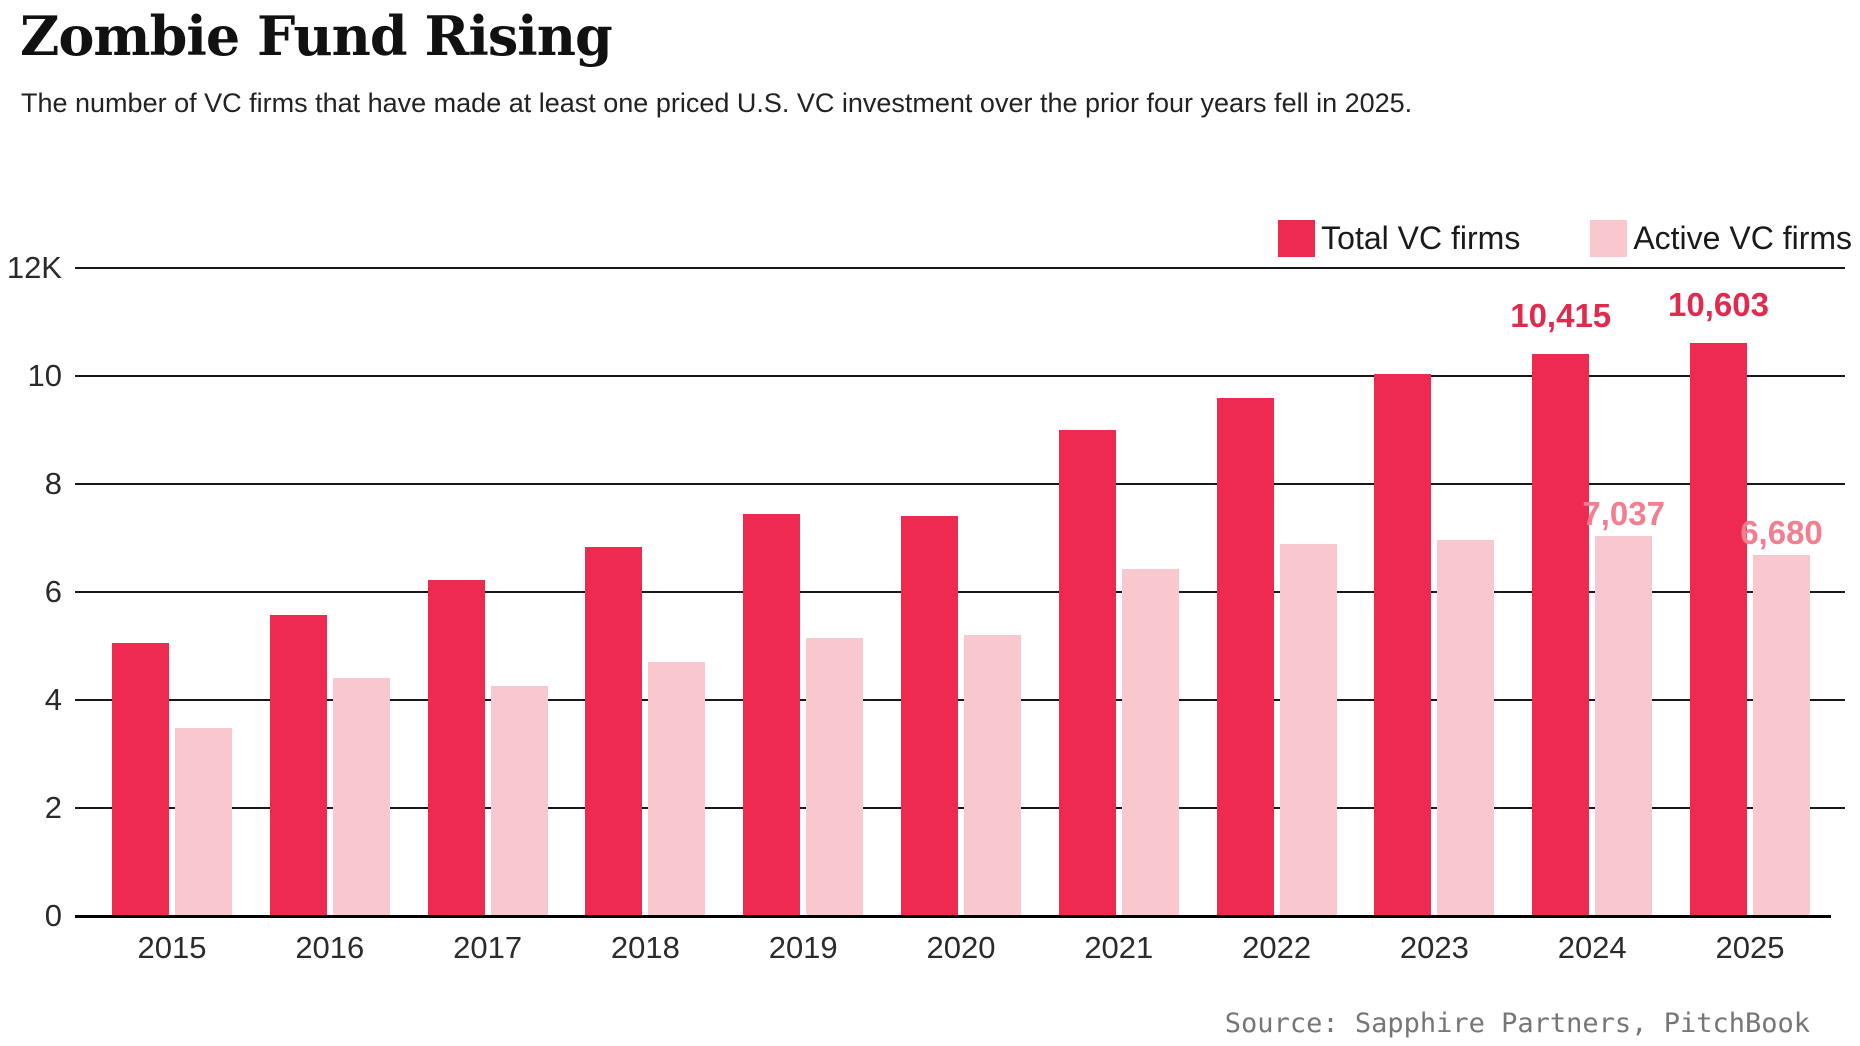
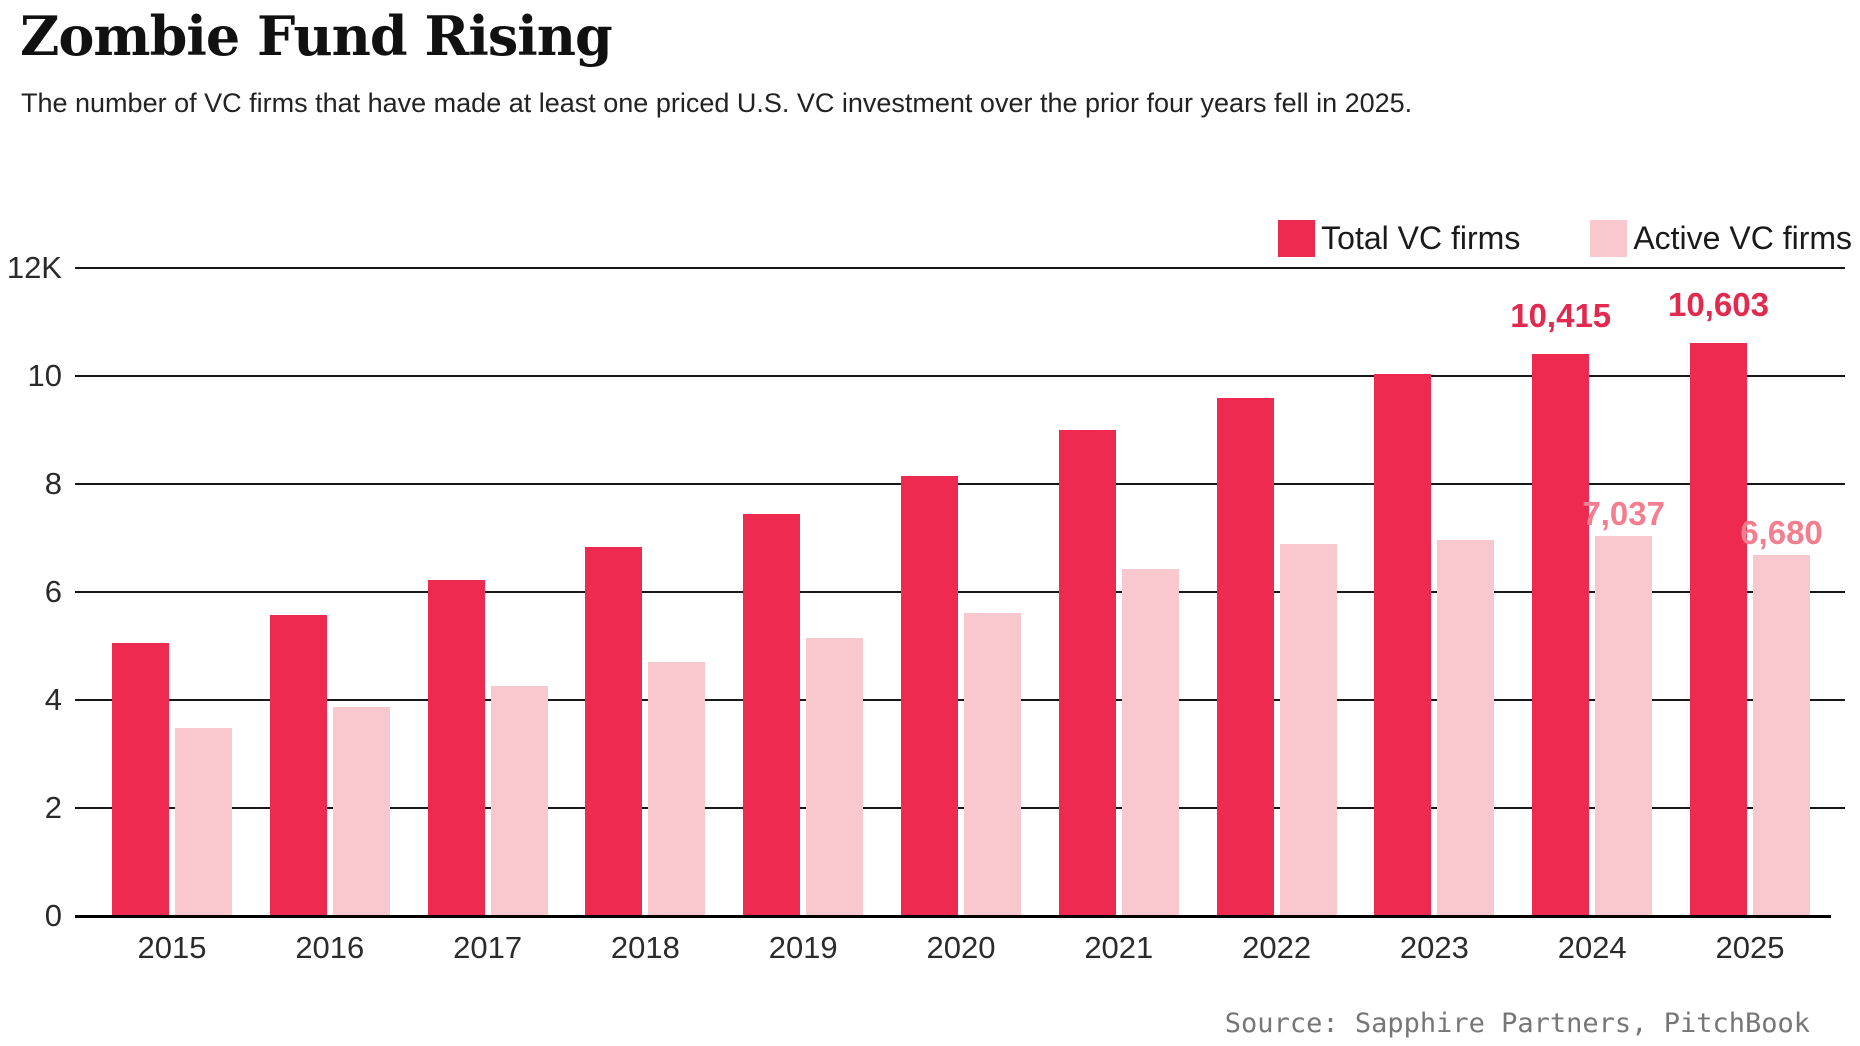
Active VC firms/2016: 4.4K -> 3.9K
Total VC firms/2020: 7.4K -> 8.2K
Active VC firms/2020: 5.2K -> 5.6K
